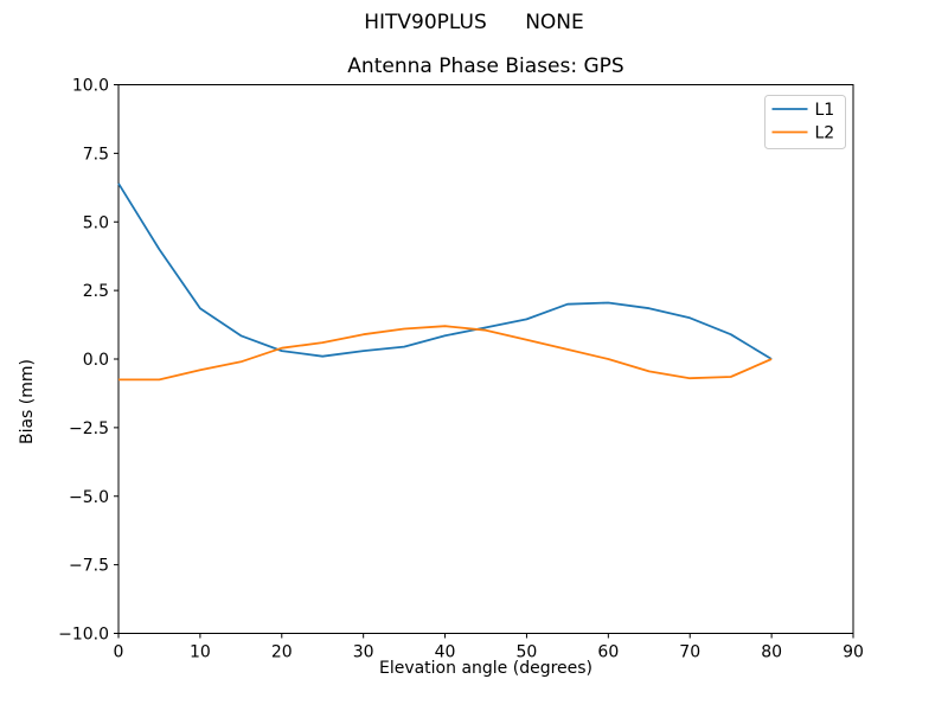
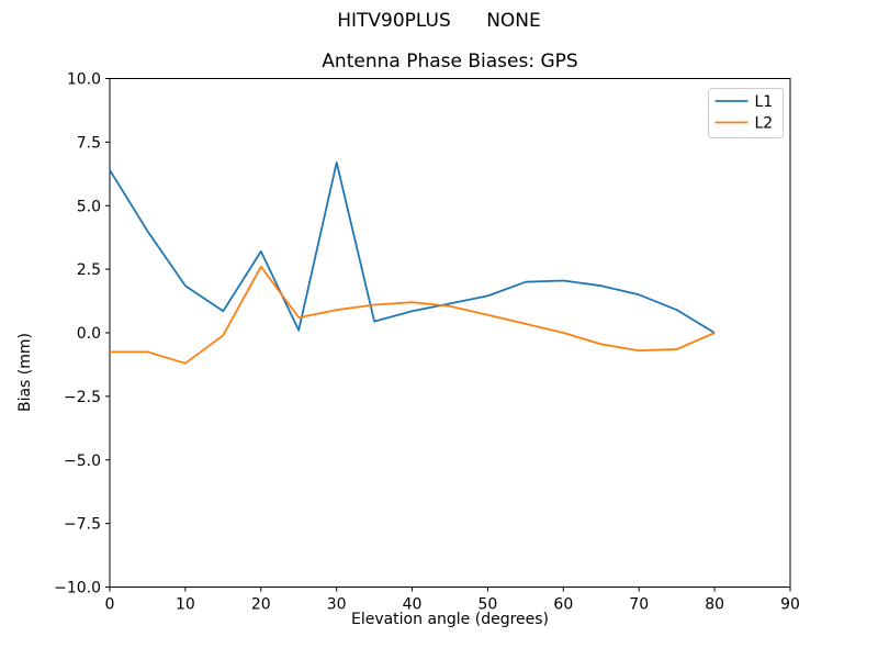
L2/10: -0.4 -> -1.2
L1/20: 0.3 -> 3.2
L2/20: 0.4 -> 2.6
L1/30: 0.3 -> 6.7
